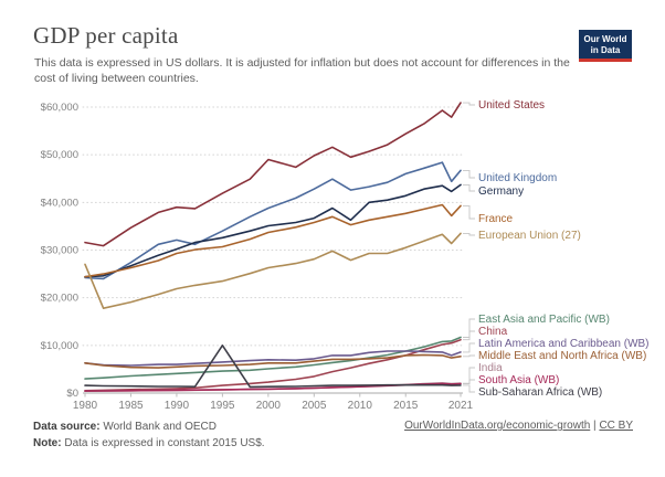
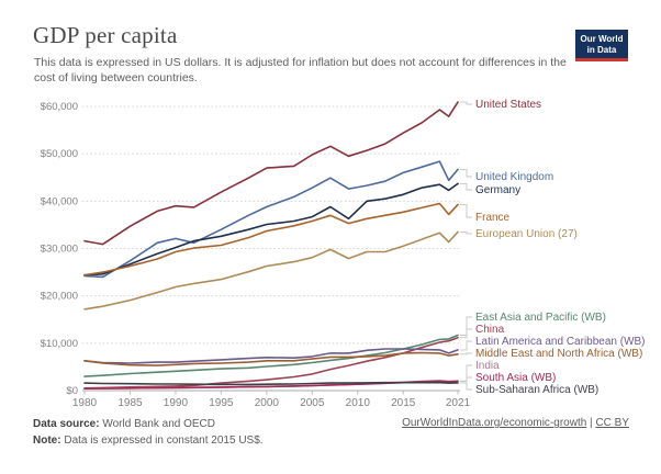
European Union (27)/1980: $27000 -> $17000
Sub-Saharan Africa (WB)/1995: $10000 -> $1000
United States/2000: $49000 -> $47000
